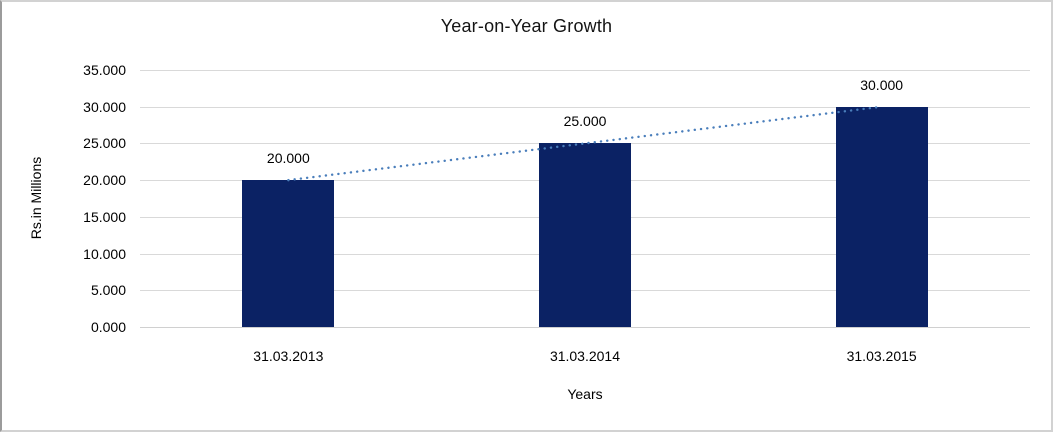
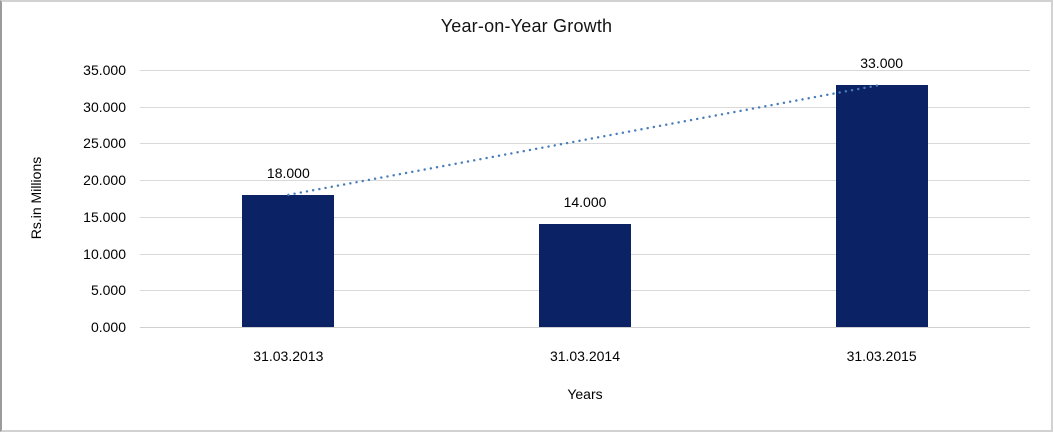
31.03.2013: 20.000 -> 18.000
31.03.2014: 25.000 -> 14.000
31.03.2015: 30.000 -> 33.000
